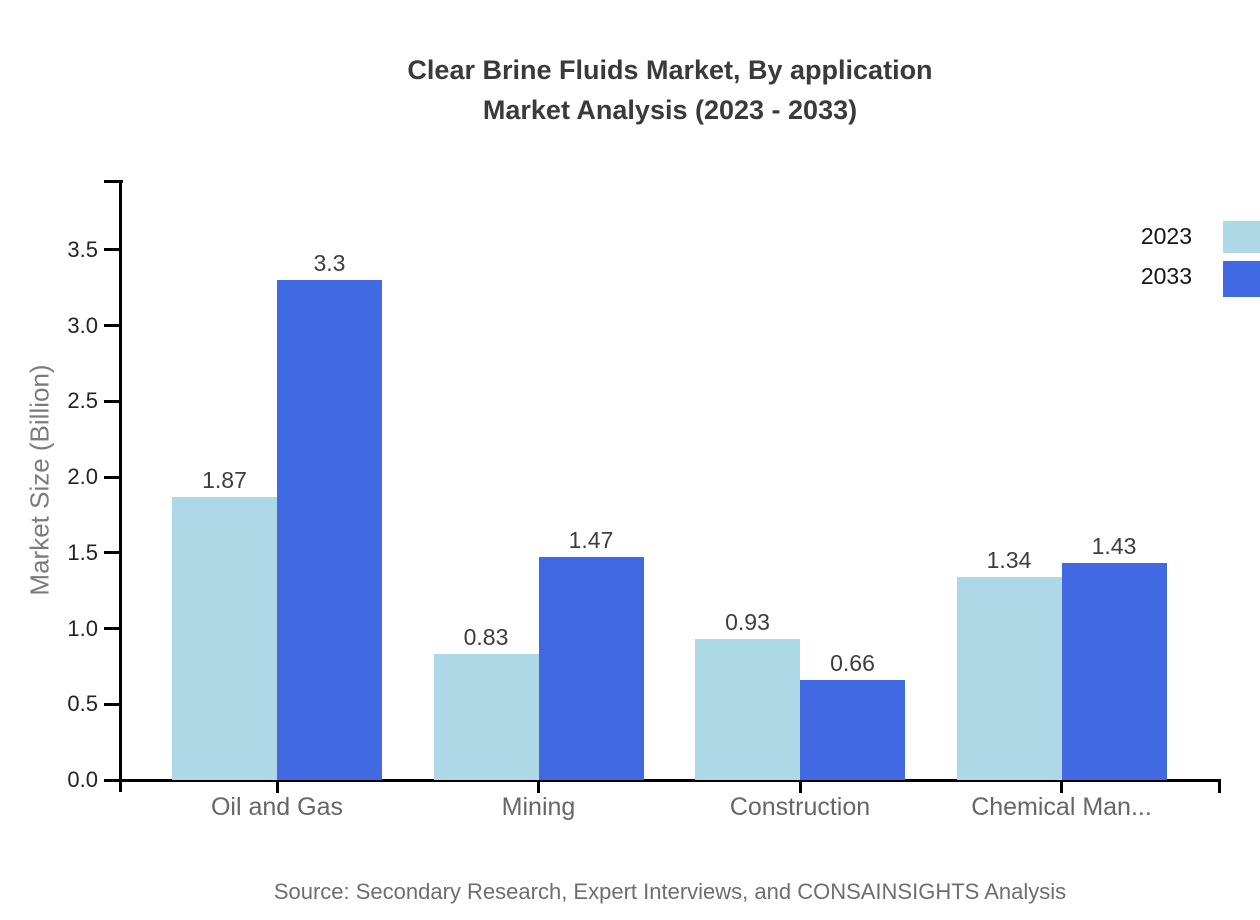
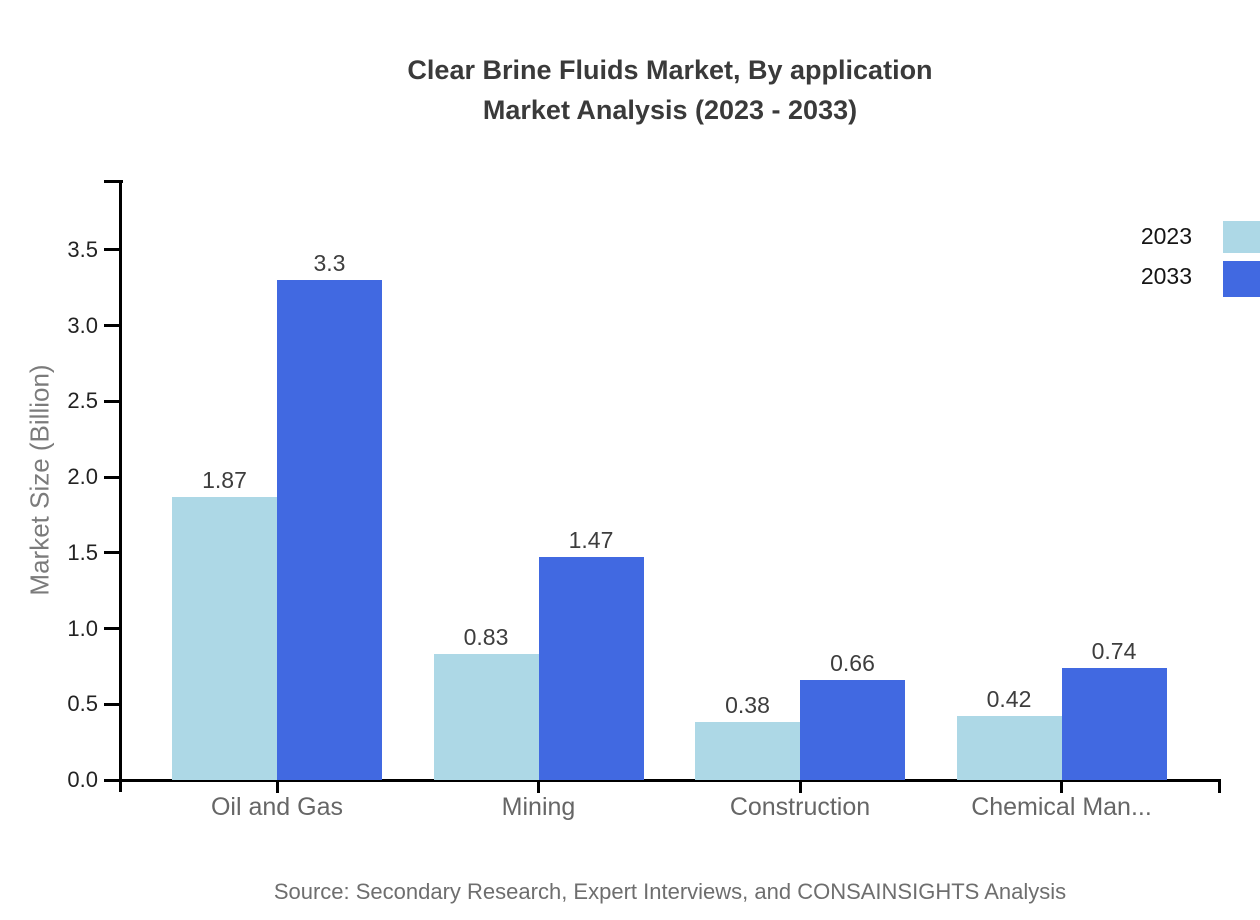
2023/Construction: 0.93 -> 0.38
2023/Chemical Man...: 1.34 -> 0.42
2033/Chemical Man...: 1.43 -> 0.74
